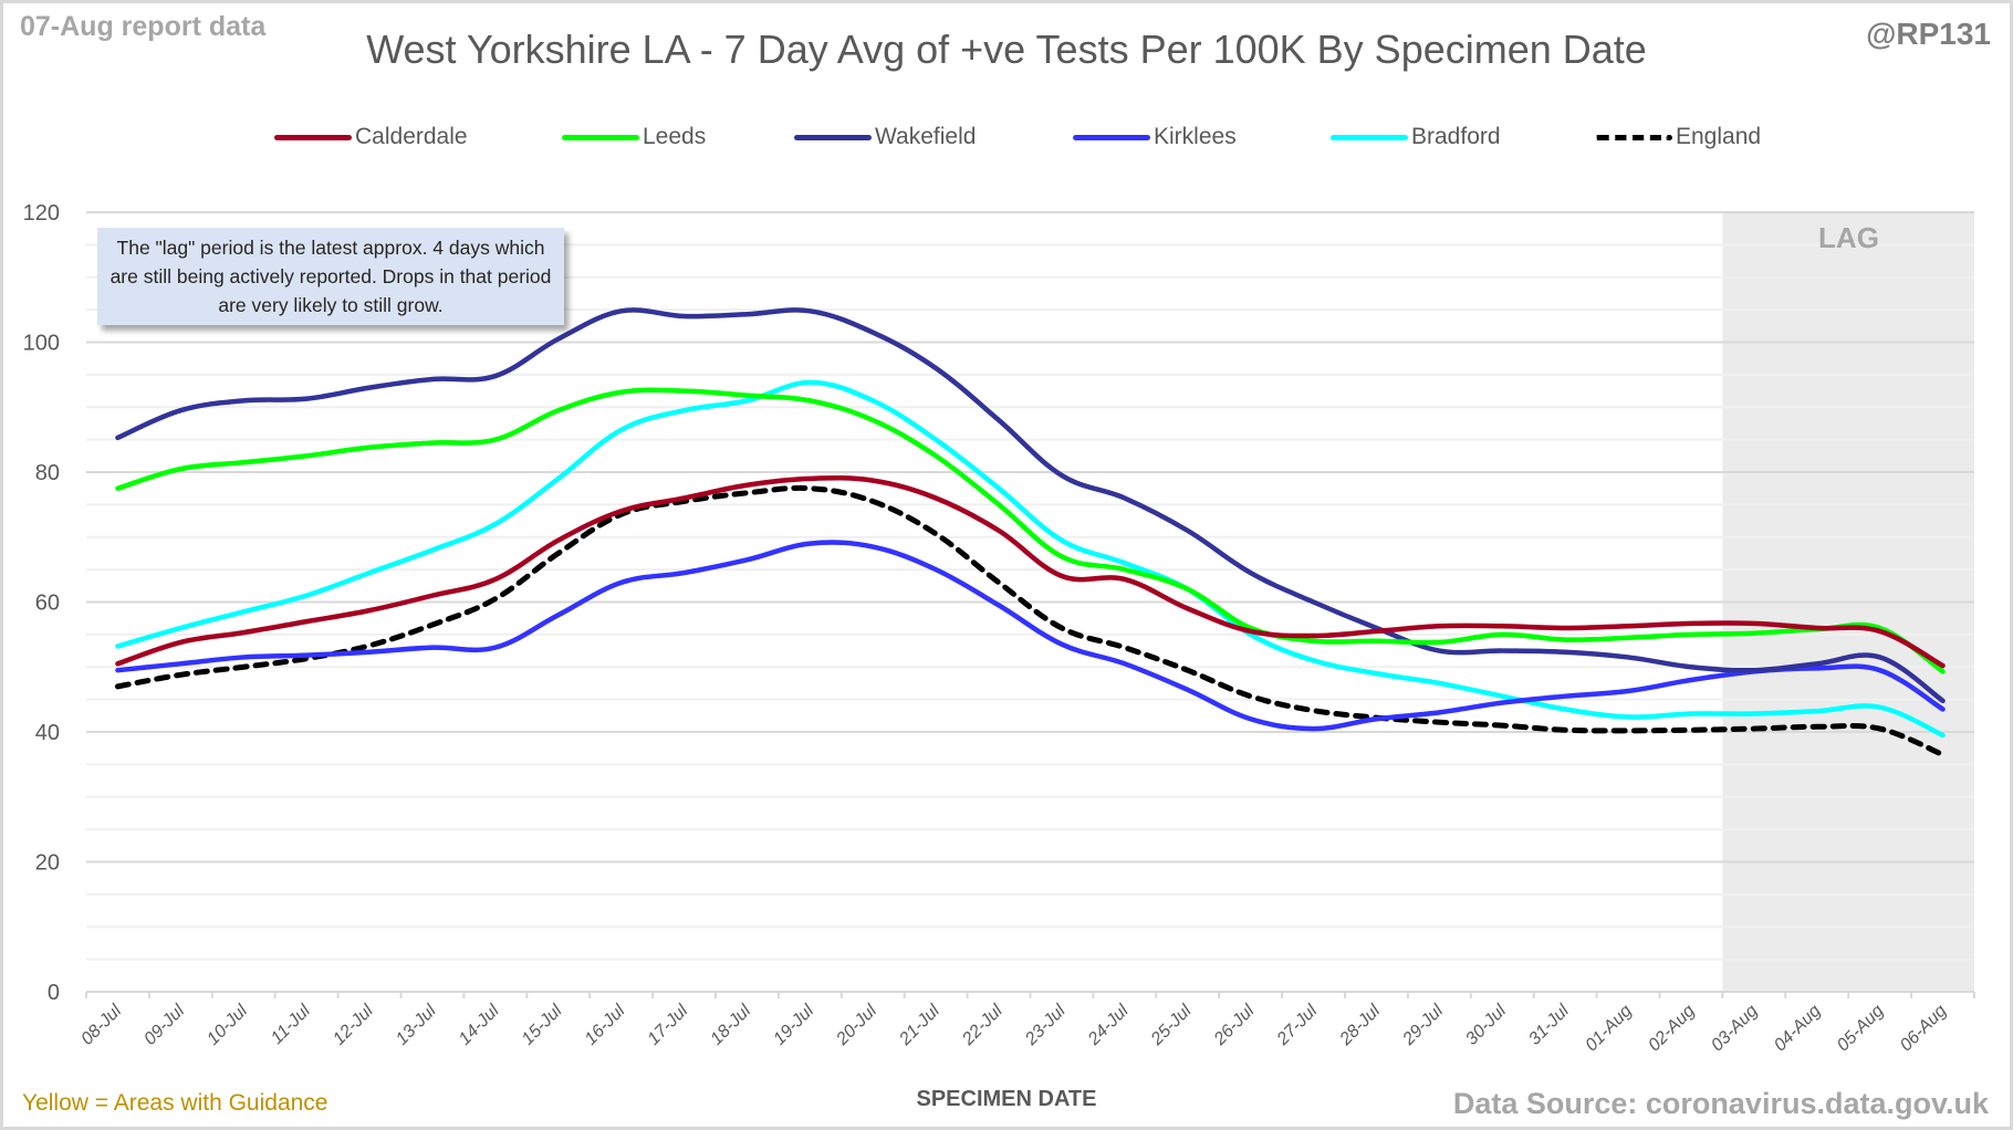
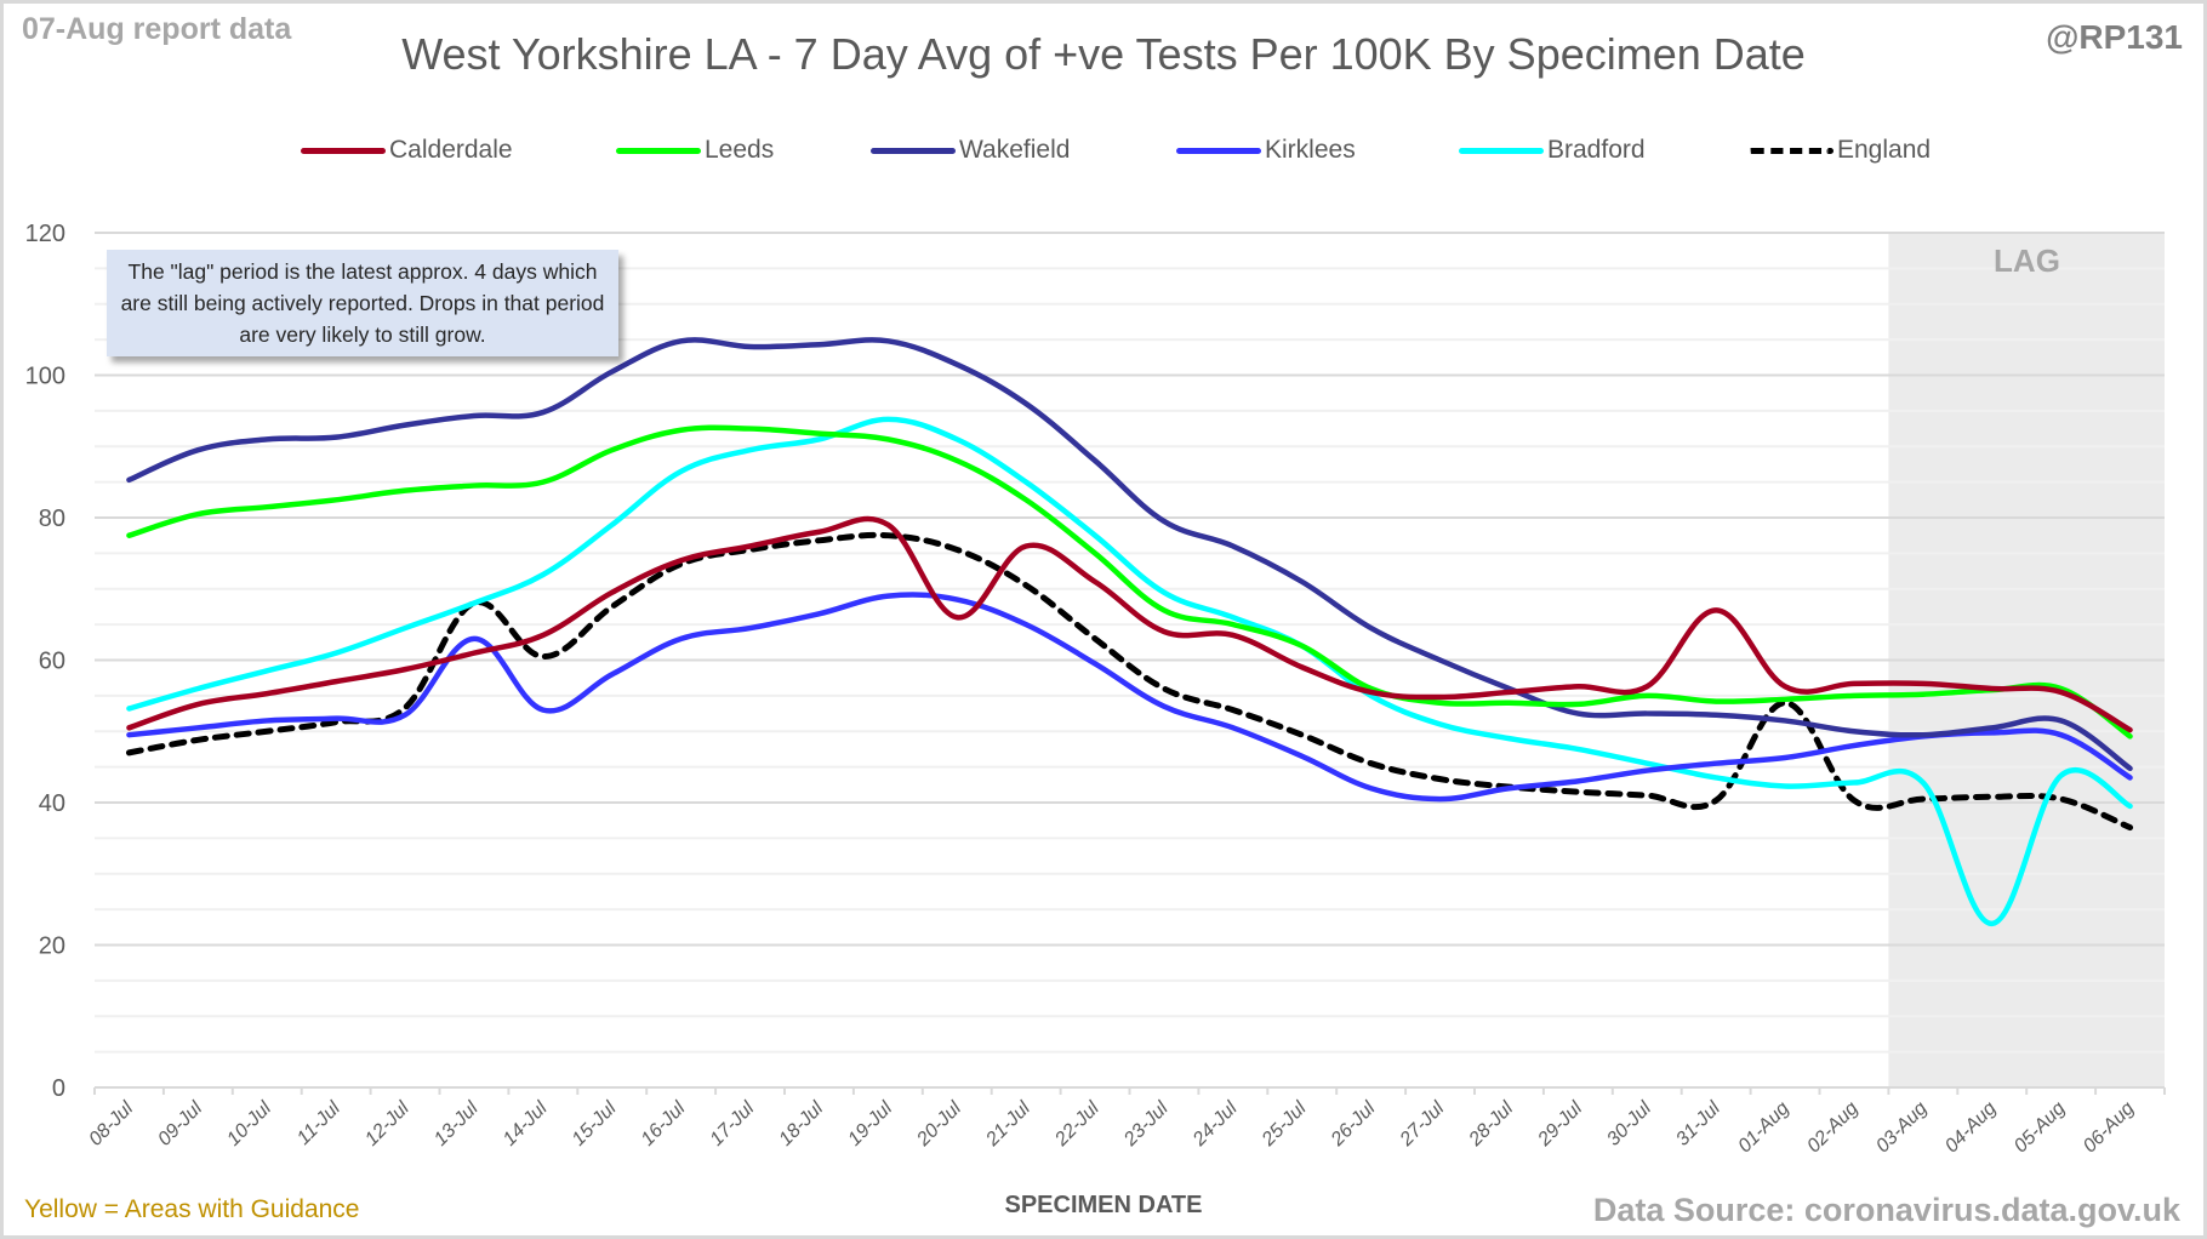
Kirklees/13-Jul: 53 -> 63
England/13-Jul: 56 -> 68
Calderdale/20-Jul: 79 -> 66
Calderdale/31-Jul: 56 -> 67
England/01-Aug: 40 -> 54
Bradford/04-Aug: 43 -> 23
